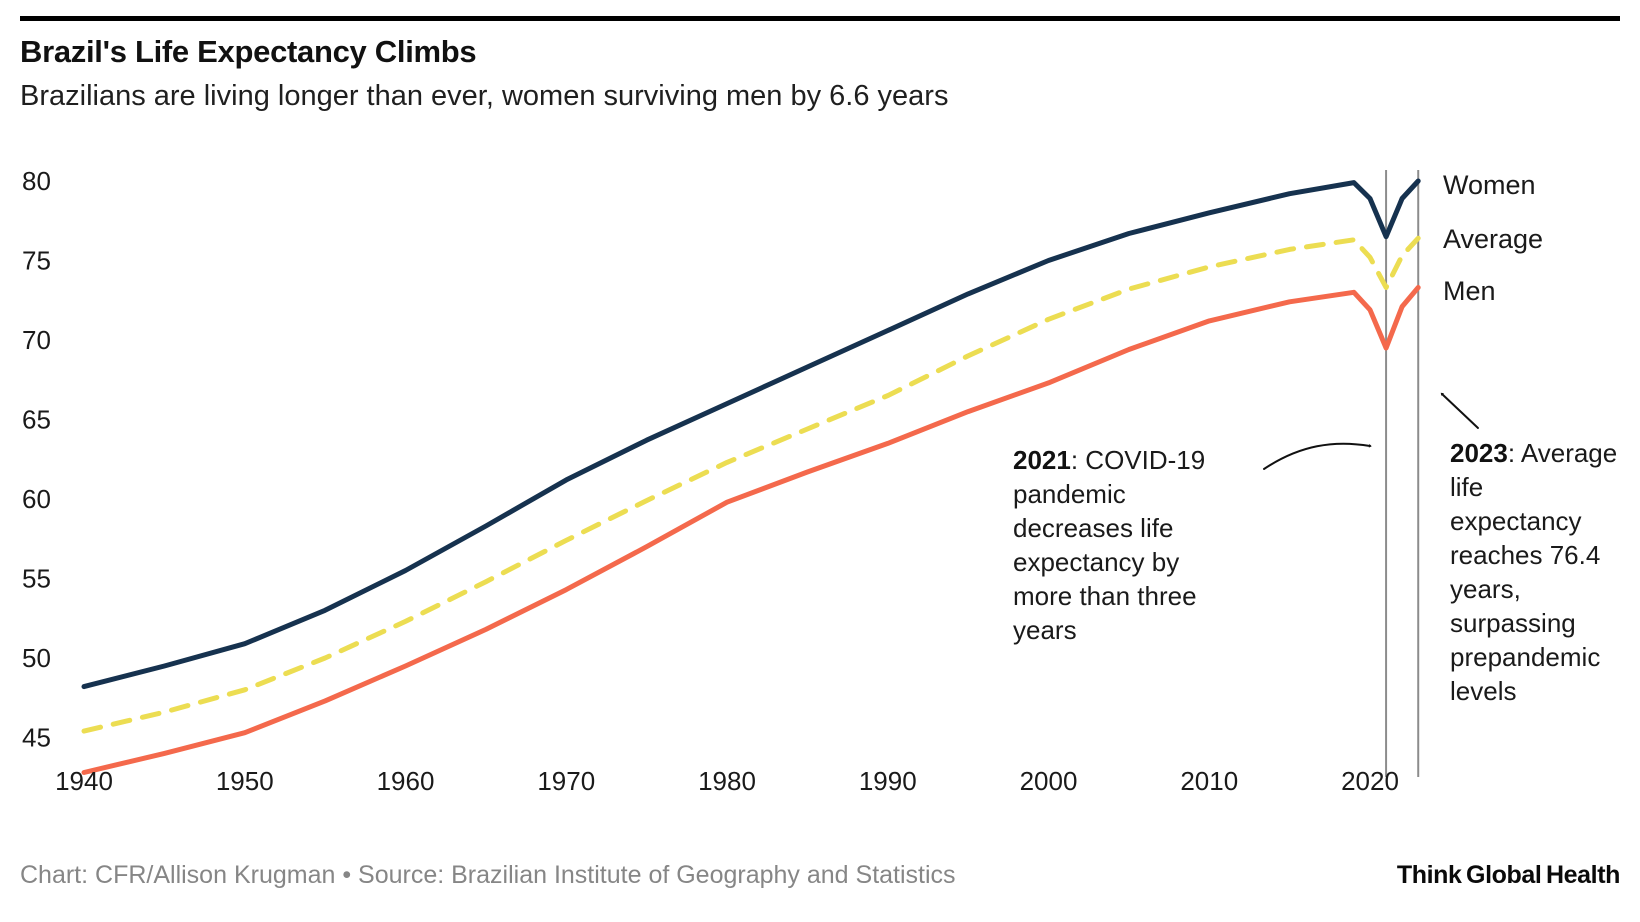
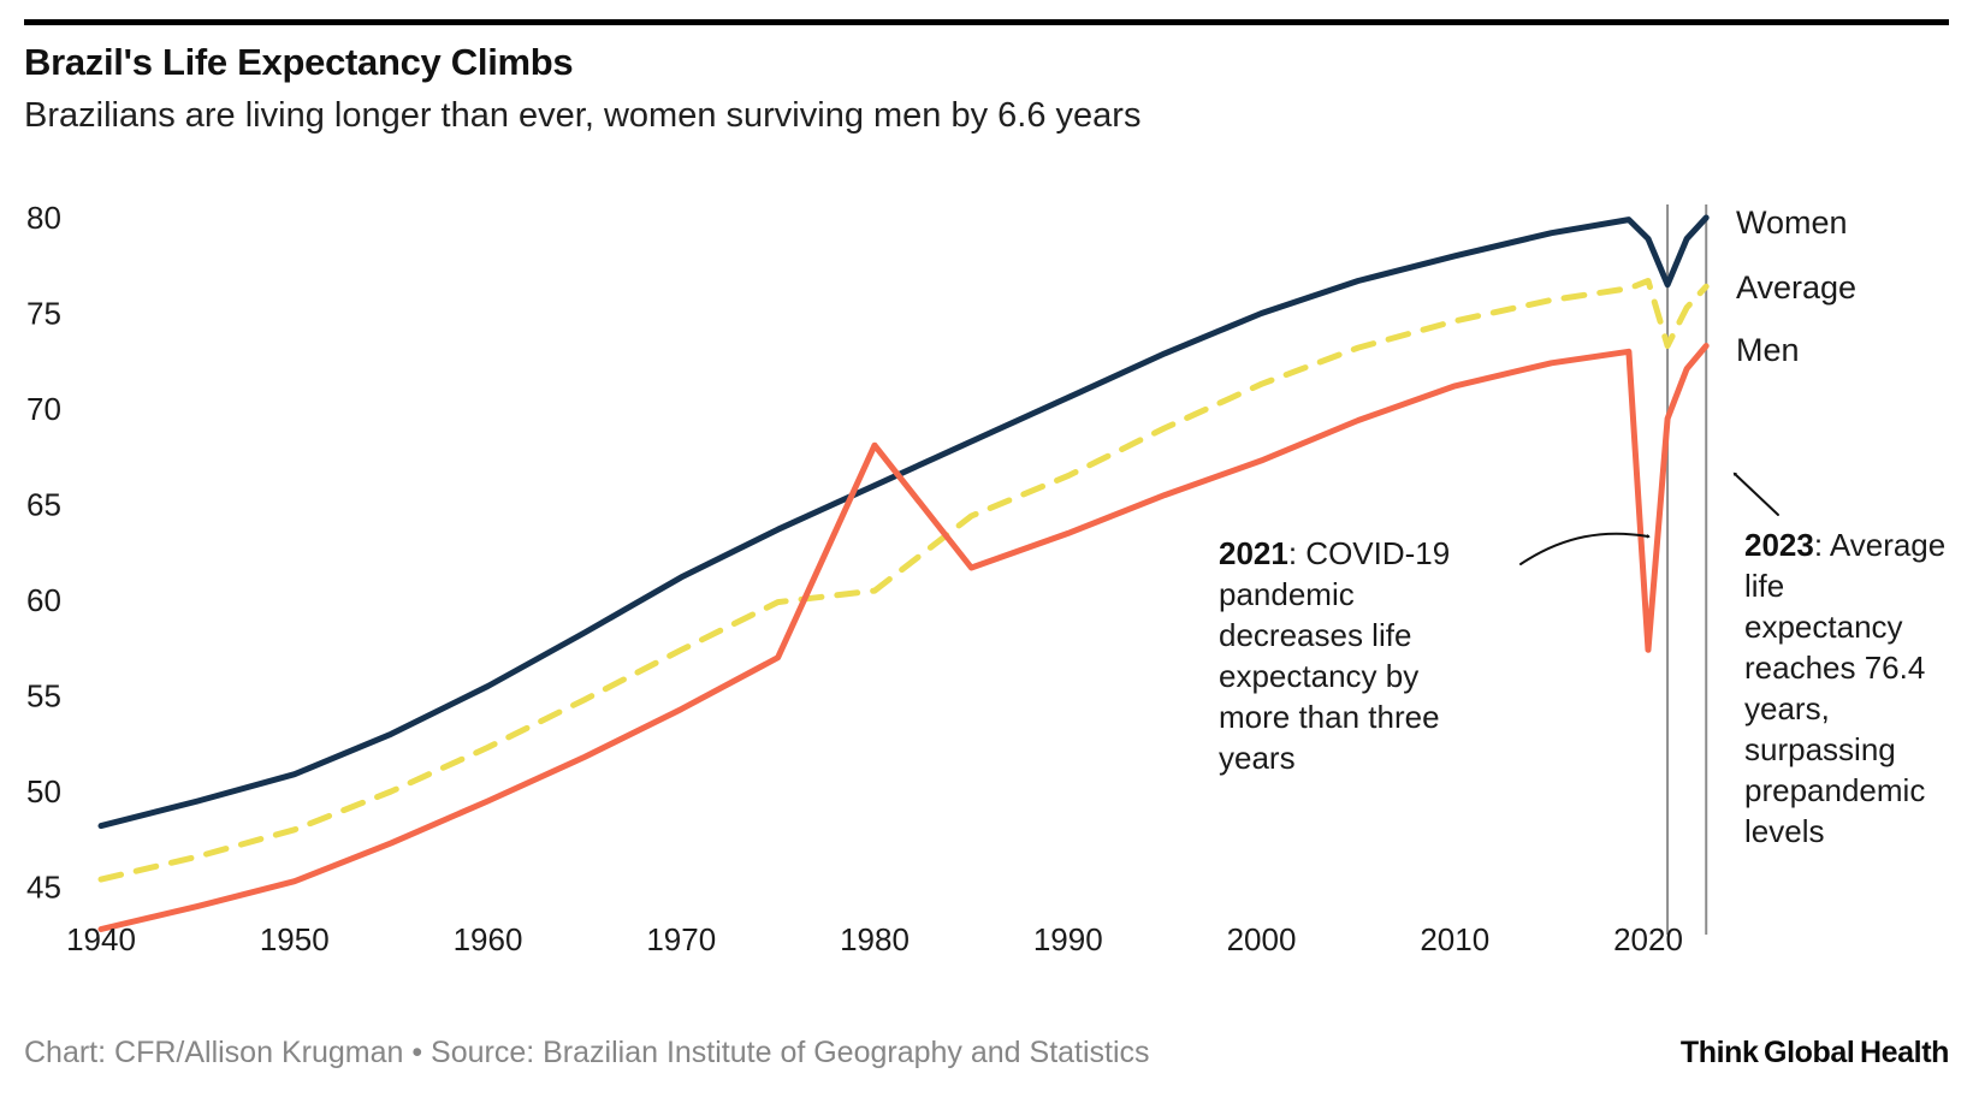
Average/1980: 62.3 -> 60.5
Men/1980: 59.8 -> 68.1
Average/2020: 75.2 -> 76.7
Men/2020: 71.9 -> 57.4
